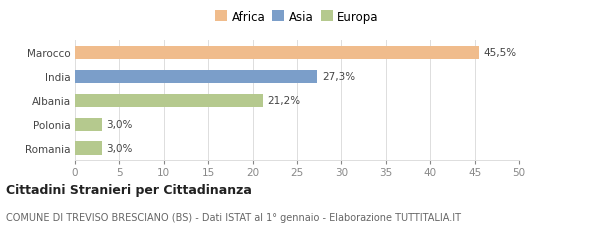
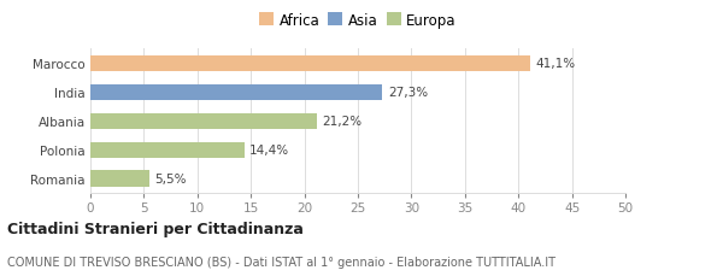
Marocco: 45,5% -> 41,1%
Polonia: 3,0% -> 14,4%
Romania: 3,0% -> 5,5%
